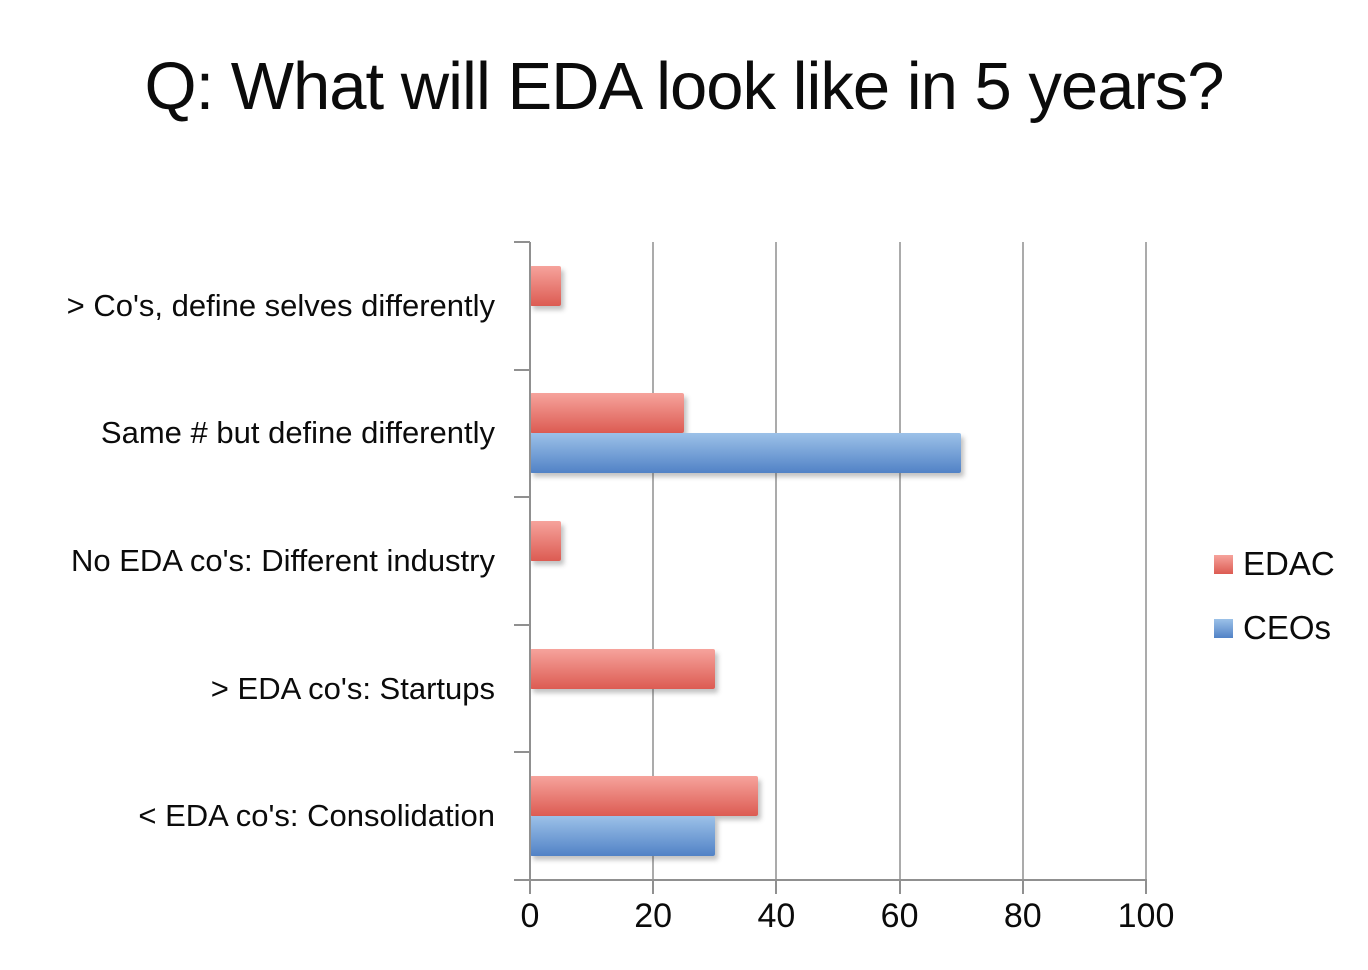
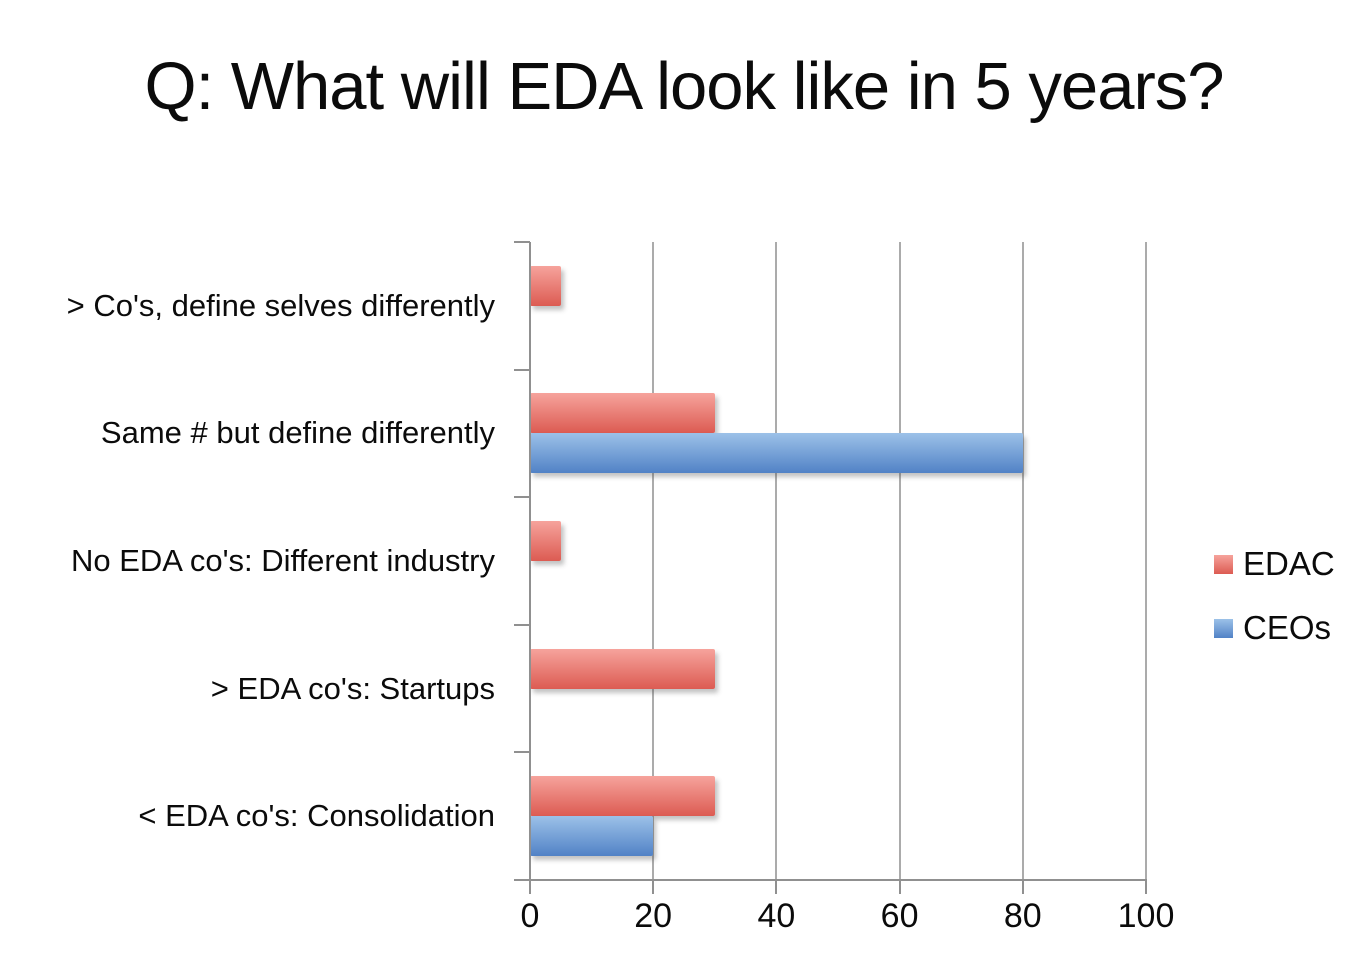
EDAC/Same # but define differently: 25 -> 30
CEOs/Same # but define differently: 70 -> 80
EDAC/< EDA co's: Consolidation: 37 -> 30
CEOs/< EDA co's: Consolidation: 30 -> 20
